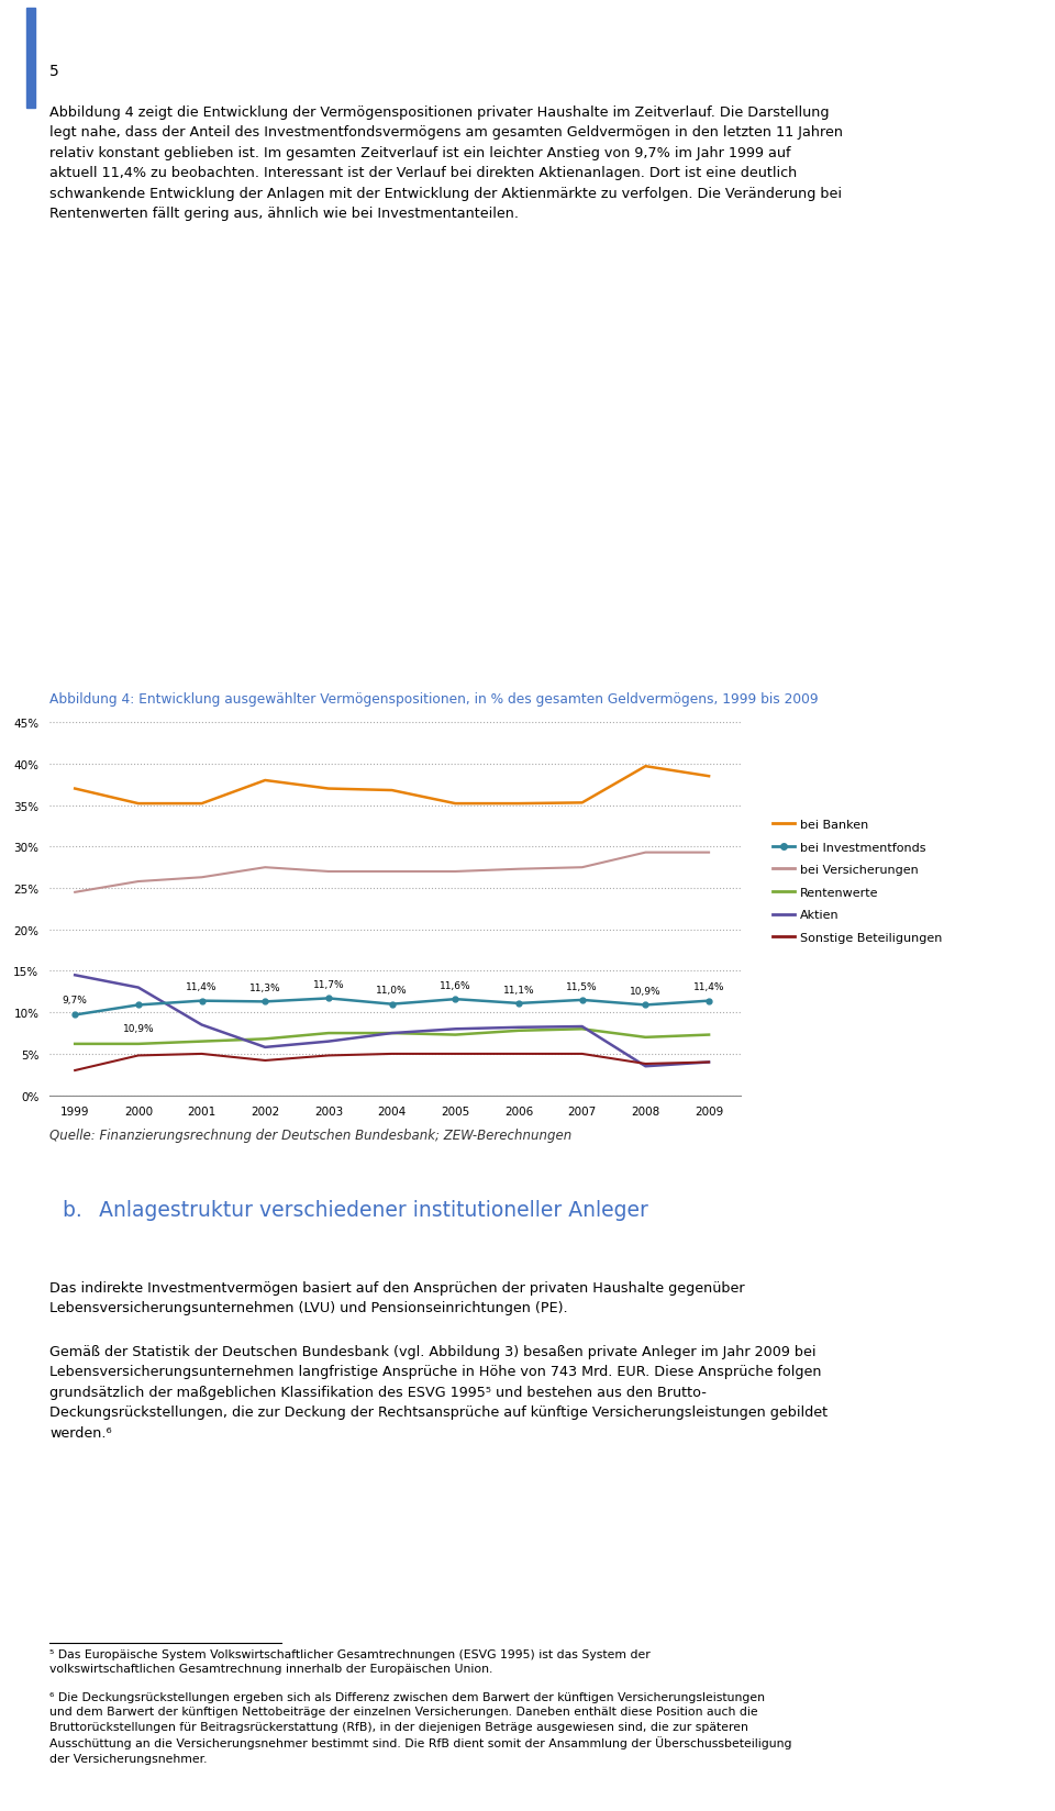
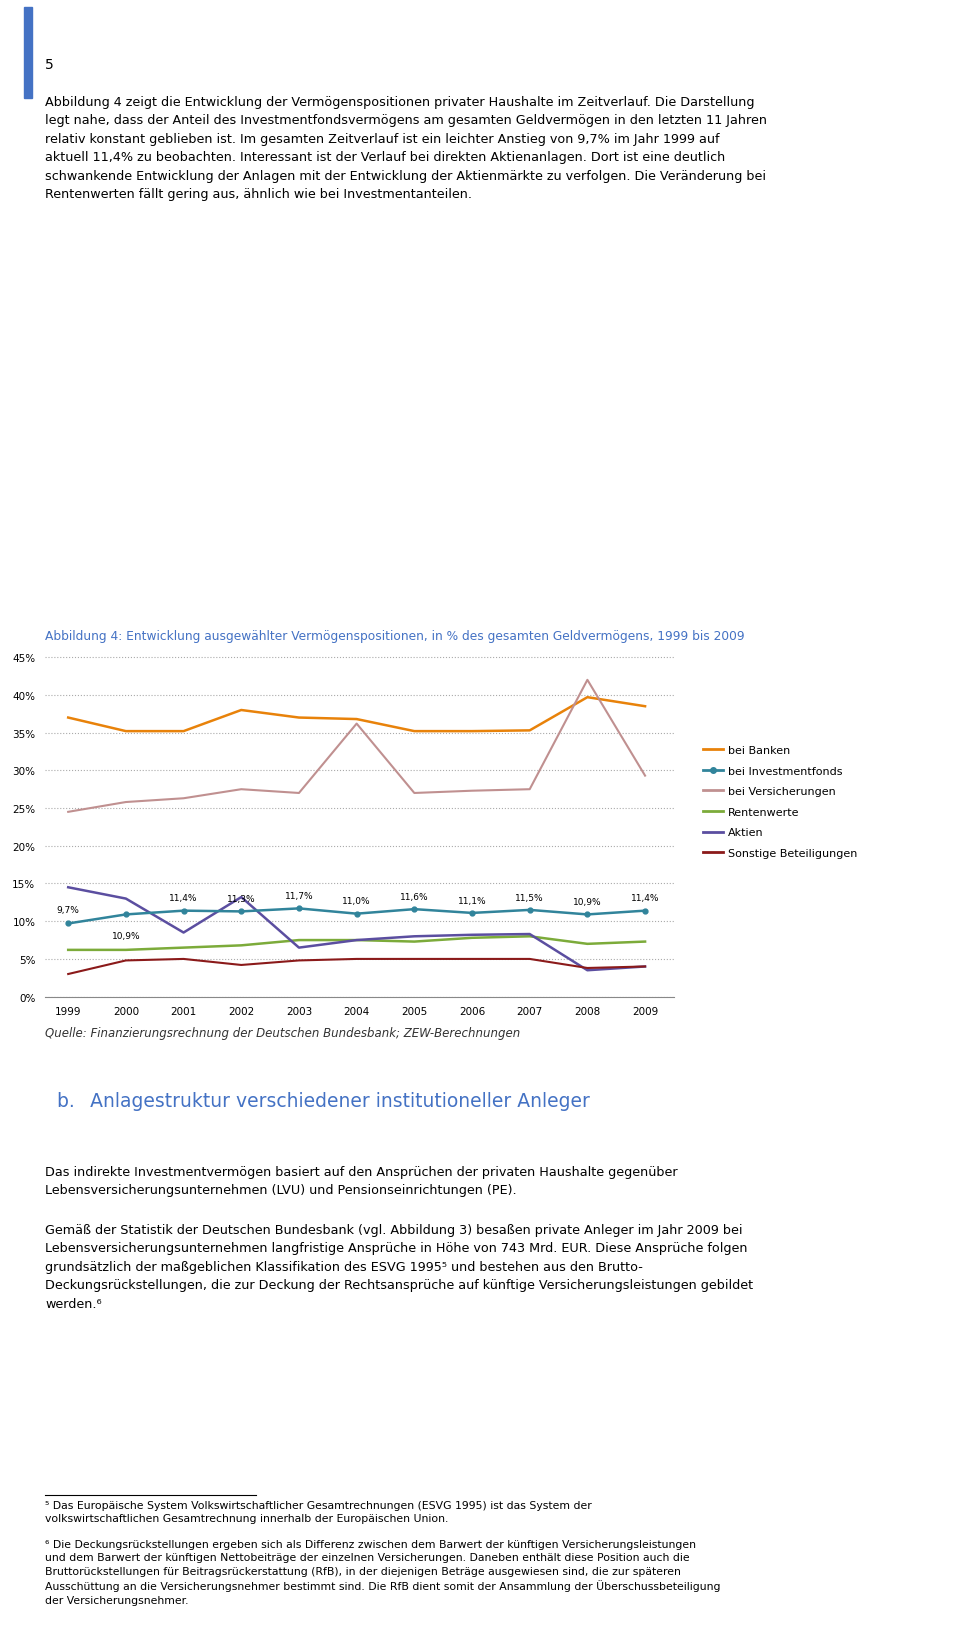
Aktien/2002: 5.8% -> 13.2%
bei Versicherungen/2004: 27.0% -> 36.2%
bei Versicherungen/2008: 29.3% -> 42.0%
